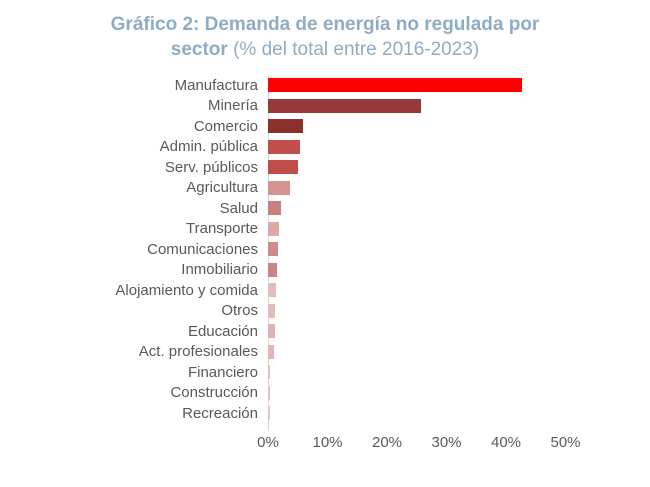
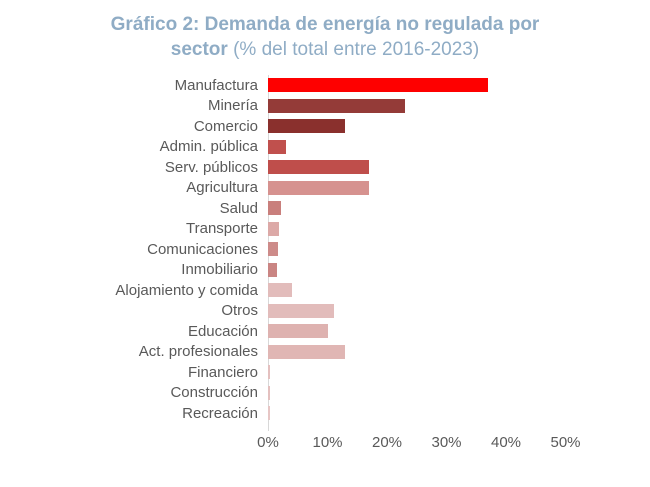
Manufactura: 43% -> 37%
Minería: 26% -> 23%
Comercio: 6% -> 13%
Admin. pública: 5% -> 3%
Serv. públicos: 5% -> 17%
Agricultura: 4% -> 17%
Alojamiento y comida: 1% -> 4%
Otros: 1% -> 11%
Educación: 1% -> 10%
Act. profesionales: 1% -> 13%
